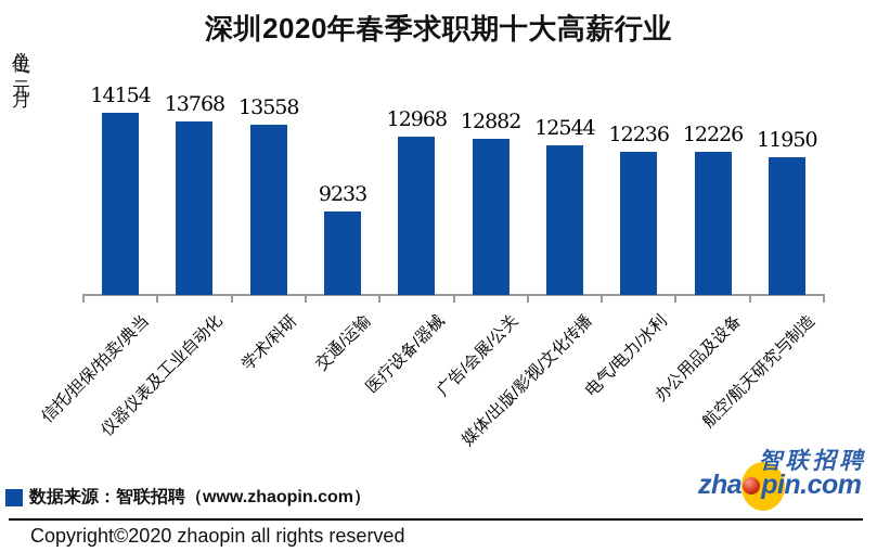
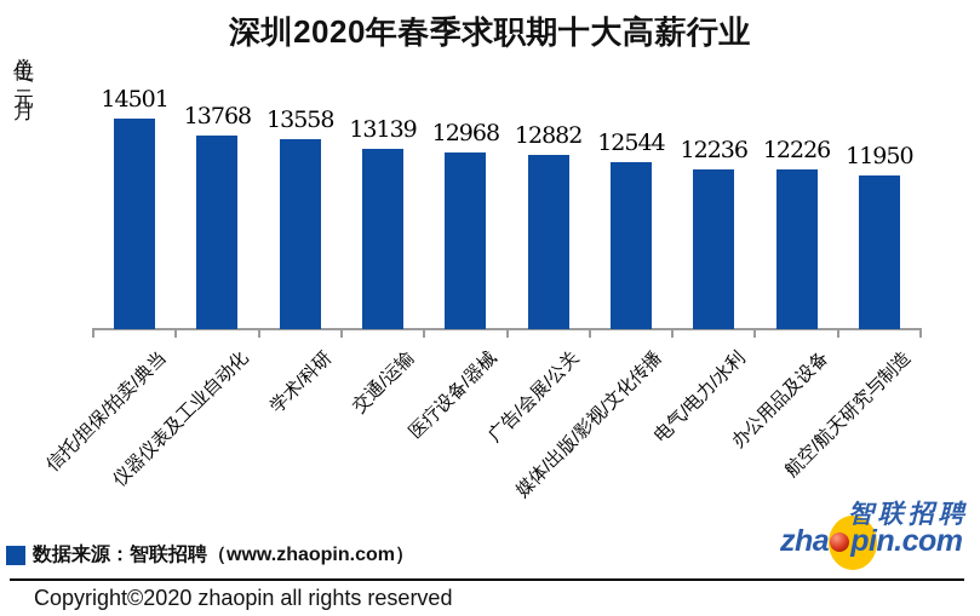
信托/担保/拍卖/典当: 14154 -> 14501
交通/运输: 9233 -> 13139
